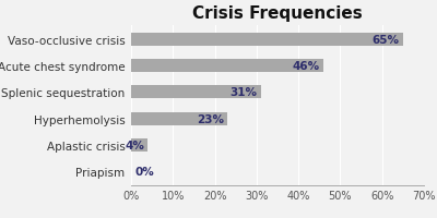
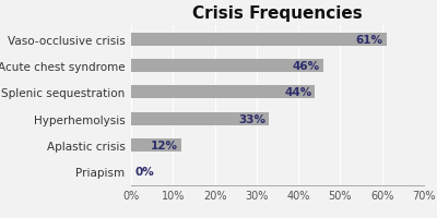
Vaso-occlusive crisis: 65% -> 61%
Splenic sequestration: 31% -> 44%
Hyperhemolysis: 23% -> 33%
Aplastic crisis: 4% -> 12%
